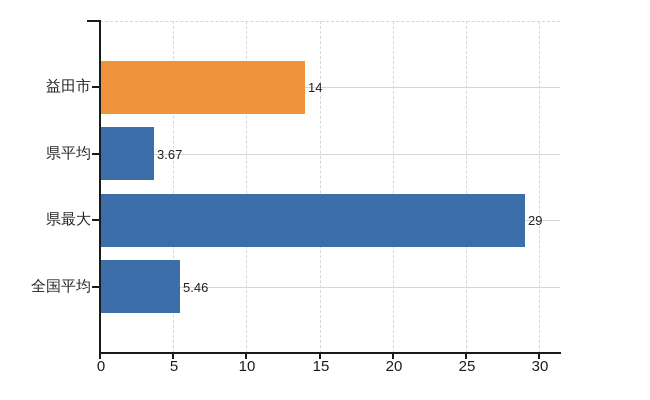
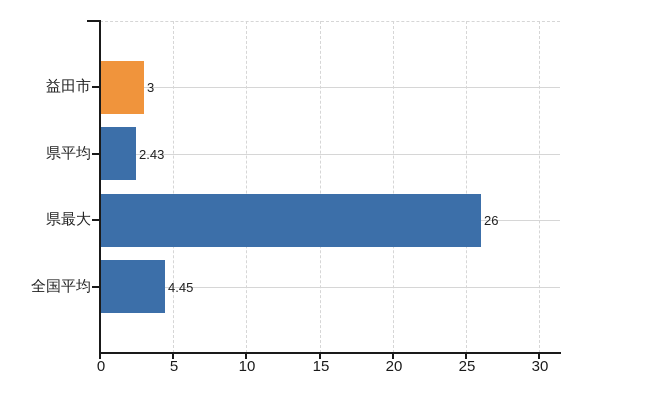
益田市: 14 -> 3
県平均: 3.67 -> 2.43
県最大: 29 -> 26
全国平均: 5.46 -> 4.45
